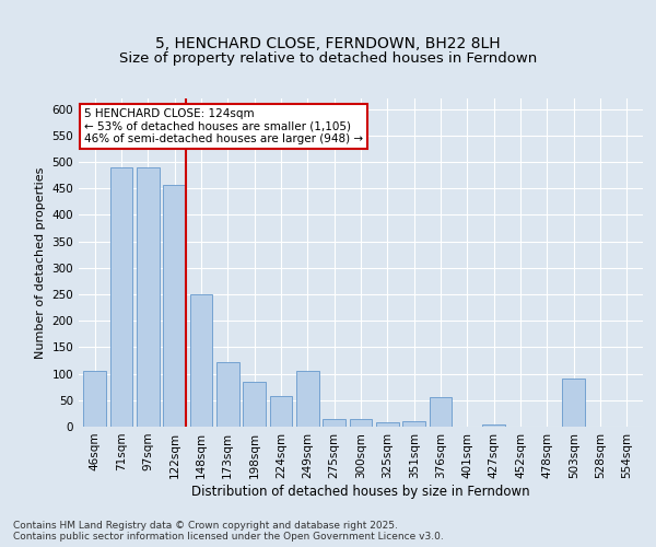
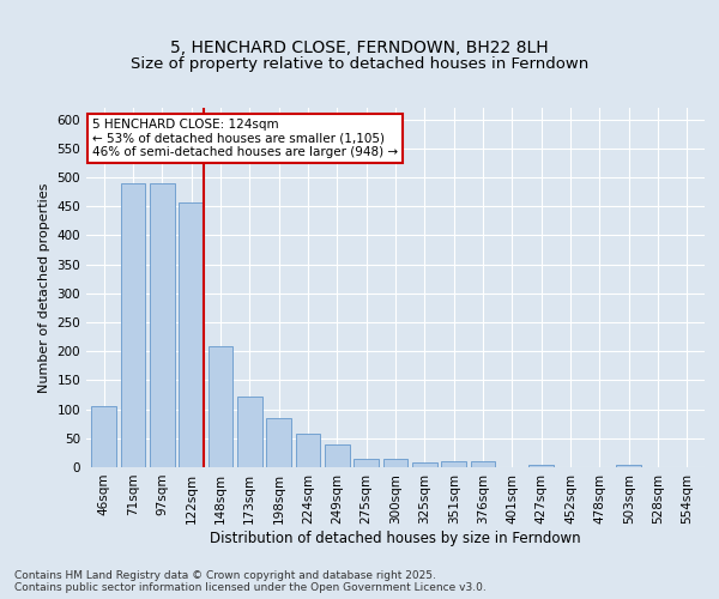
148sqm: 250 -> 209
249sqm: 105 -> 39
376sqm: 55 -> 10
503sqm: 90 -> 4
